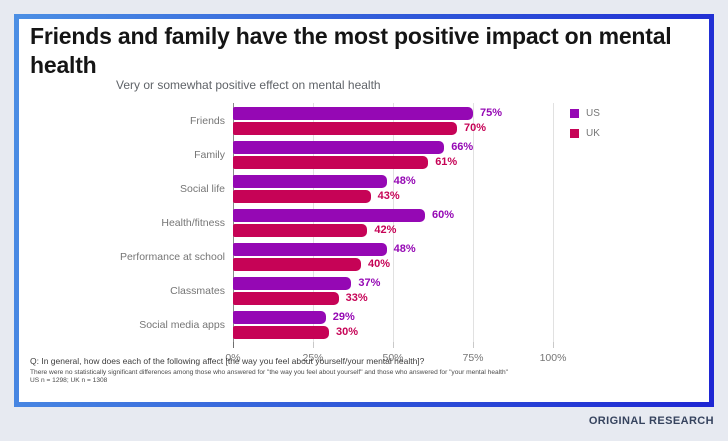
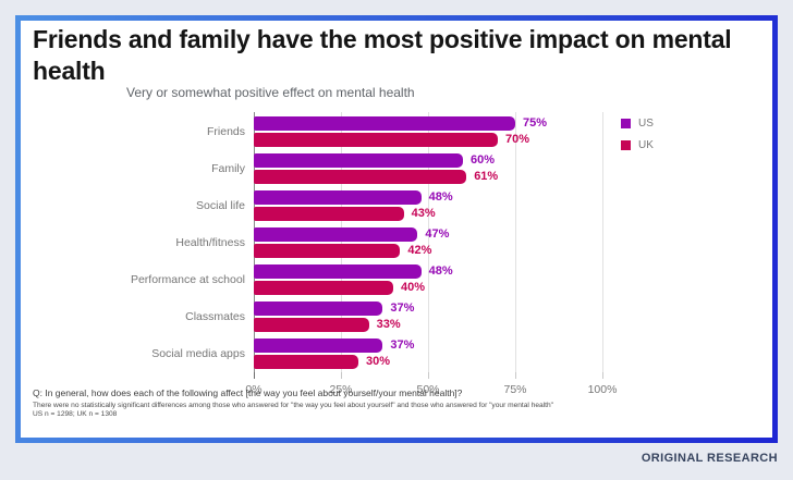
US/Family: 66% -> 60%
US/Health/fitness: 60% -> 47%
US/Social media apps: 29% -> 37%
